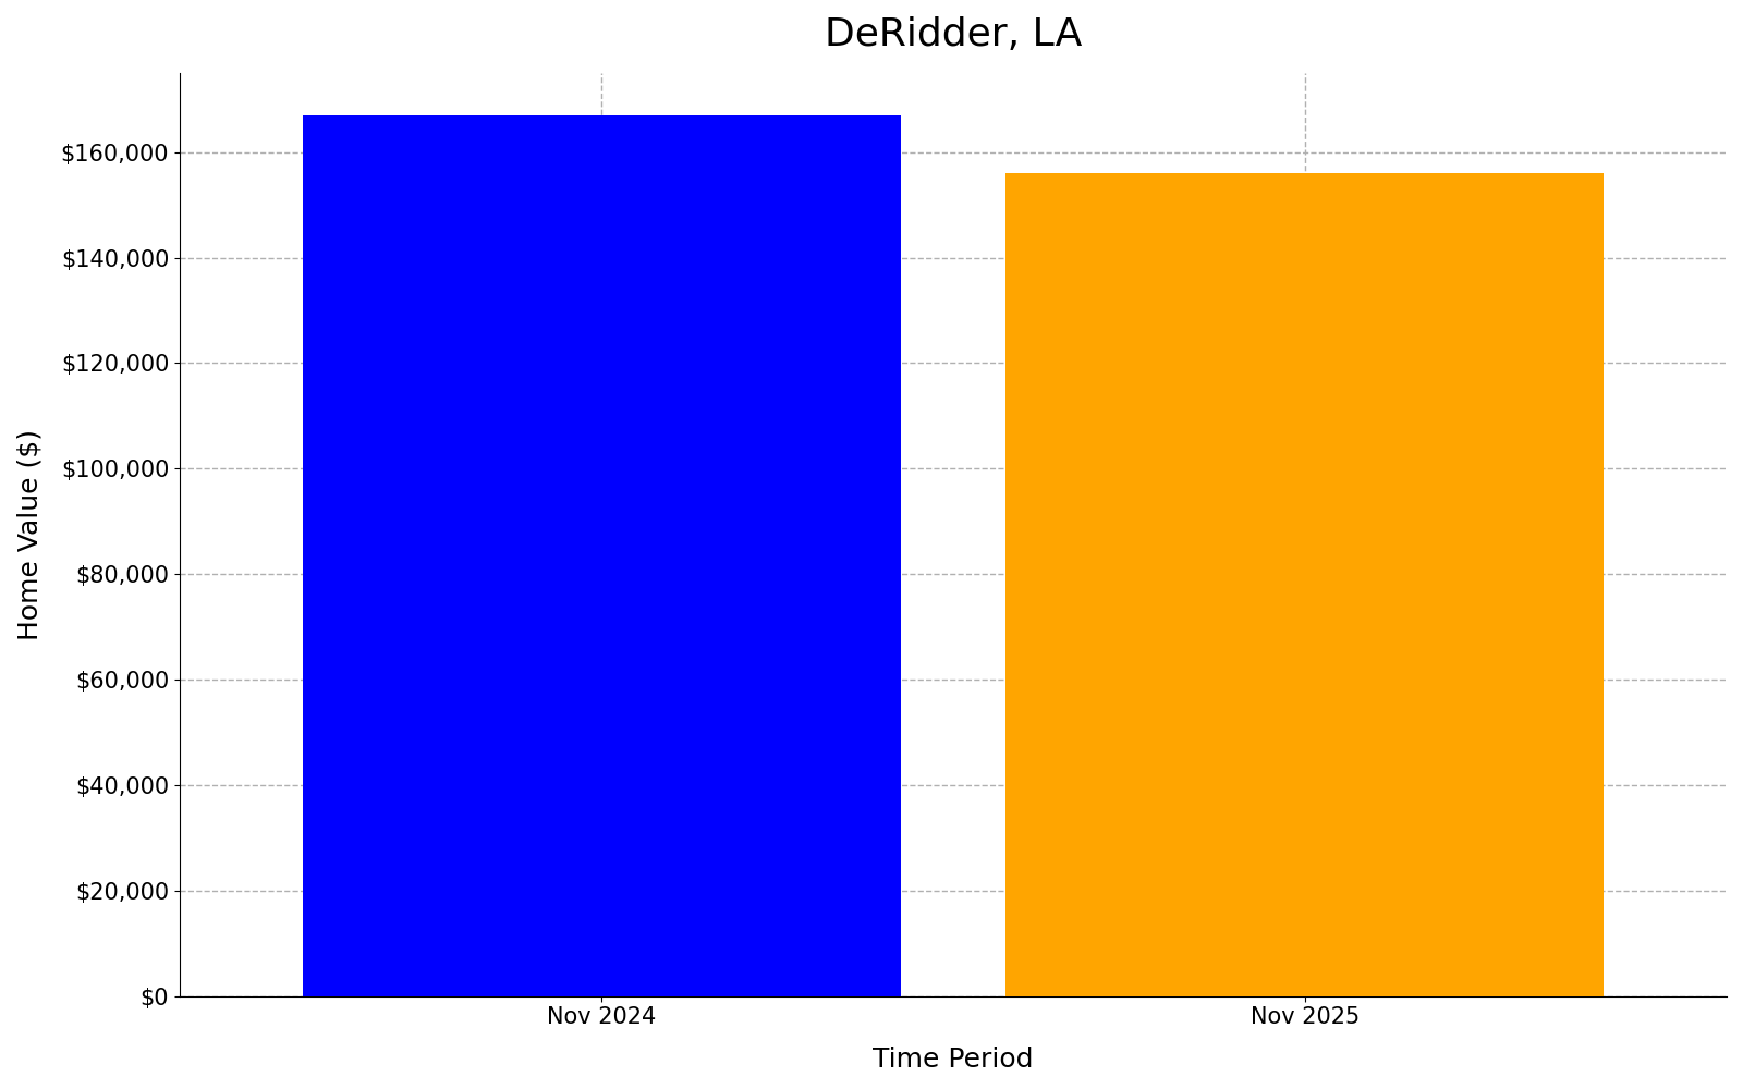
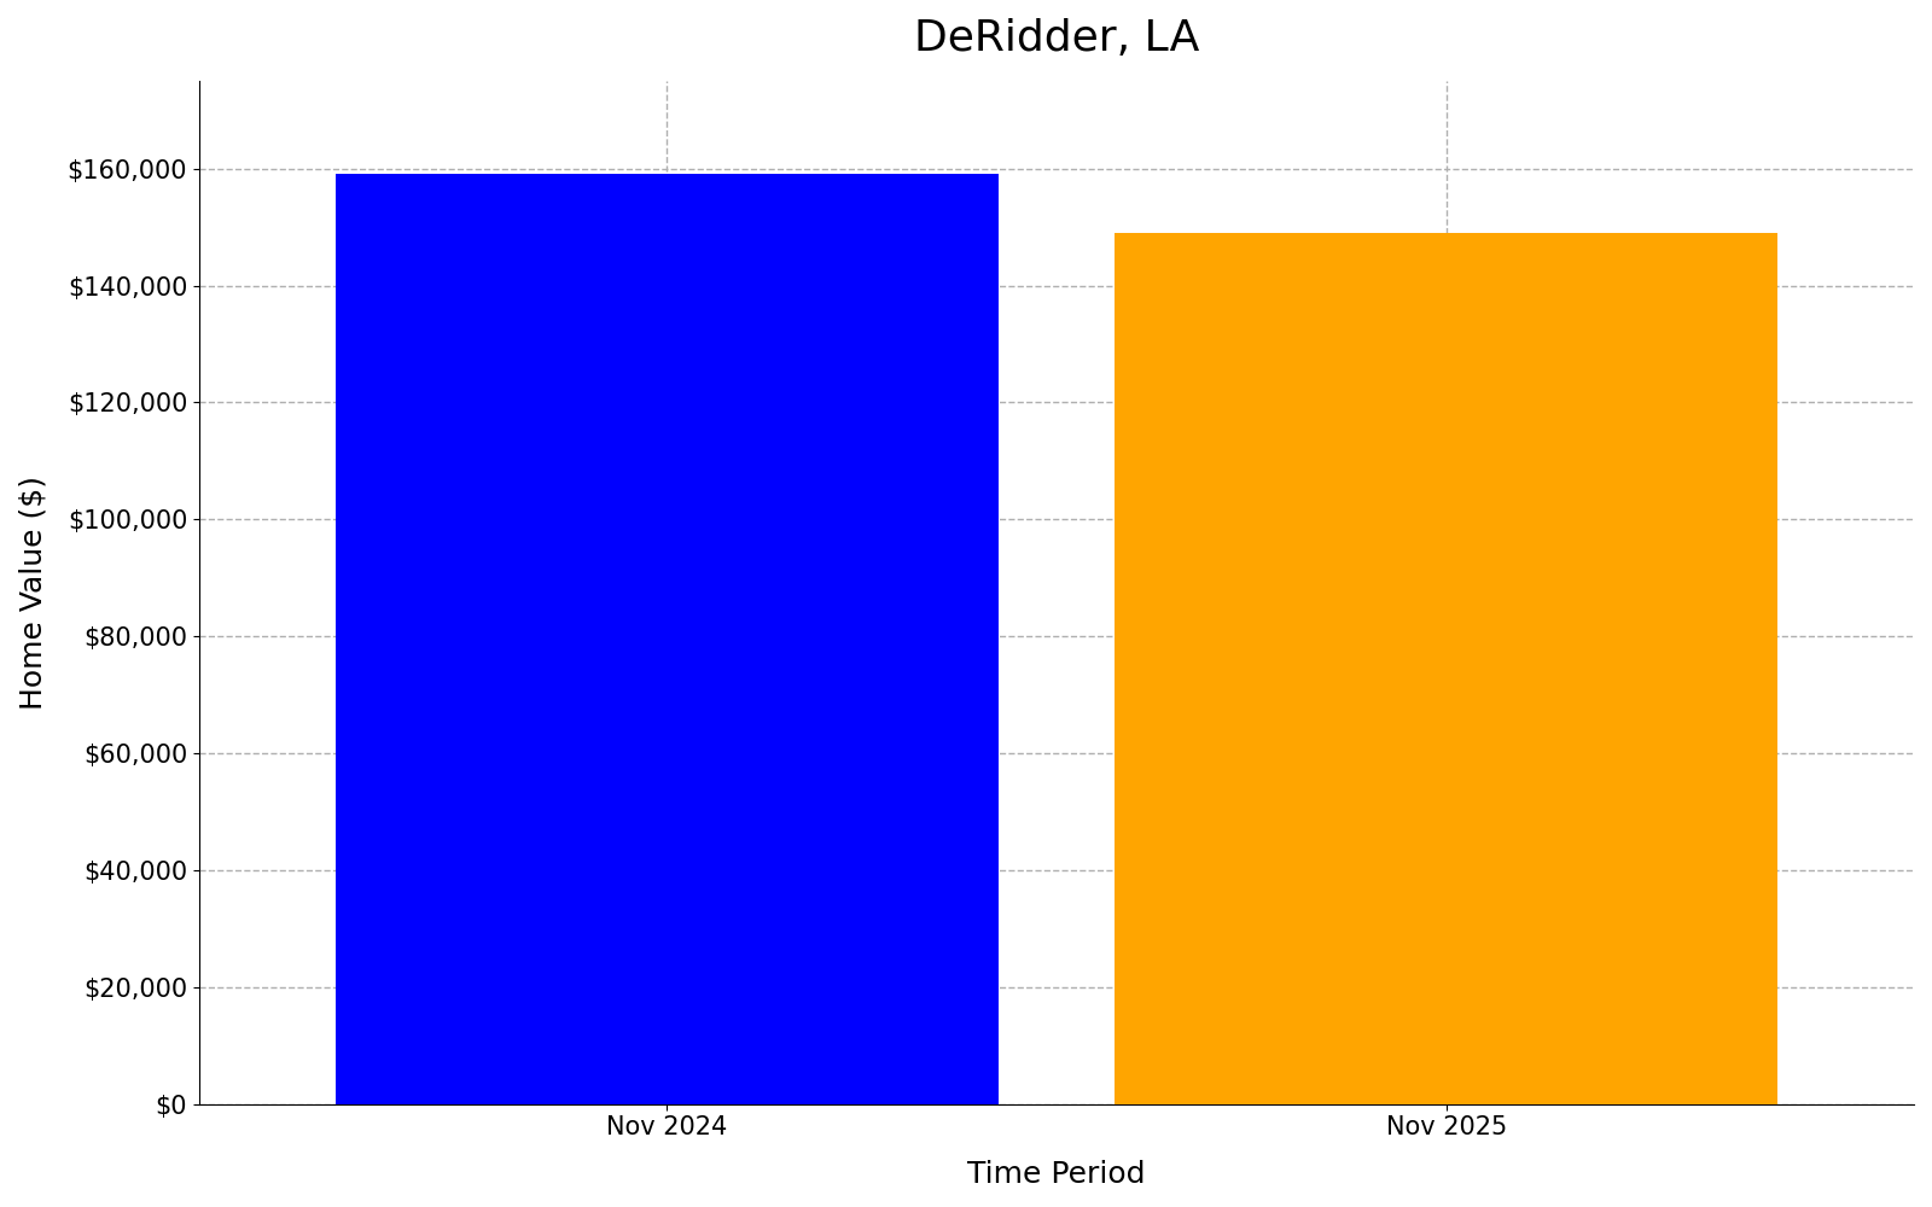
Nov 2024: $167,000 -> $159,000
Nov 2025: $156,000 -> $149,000
